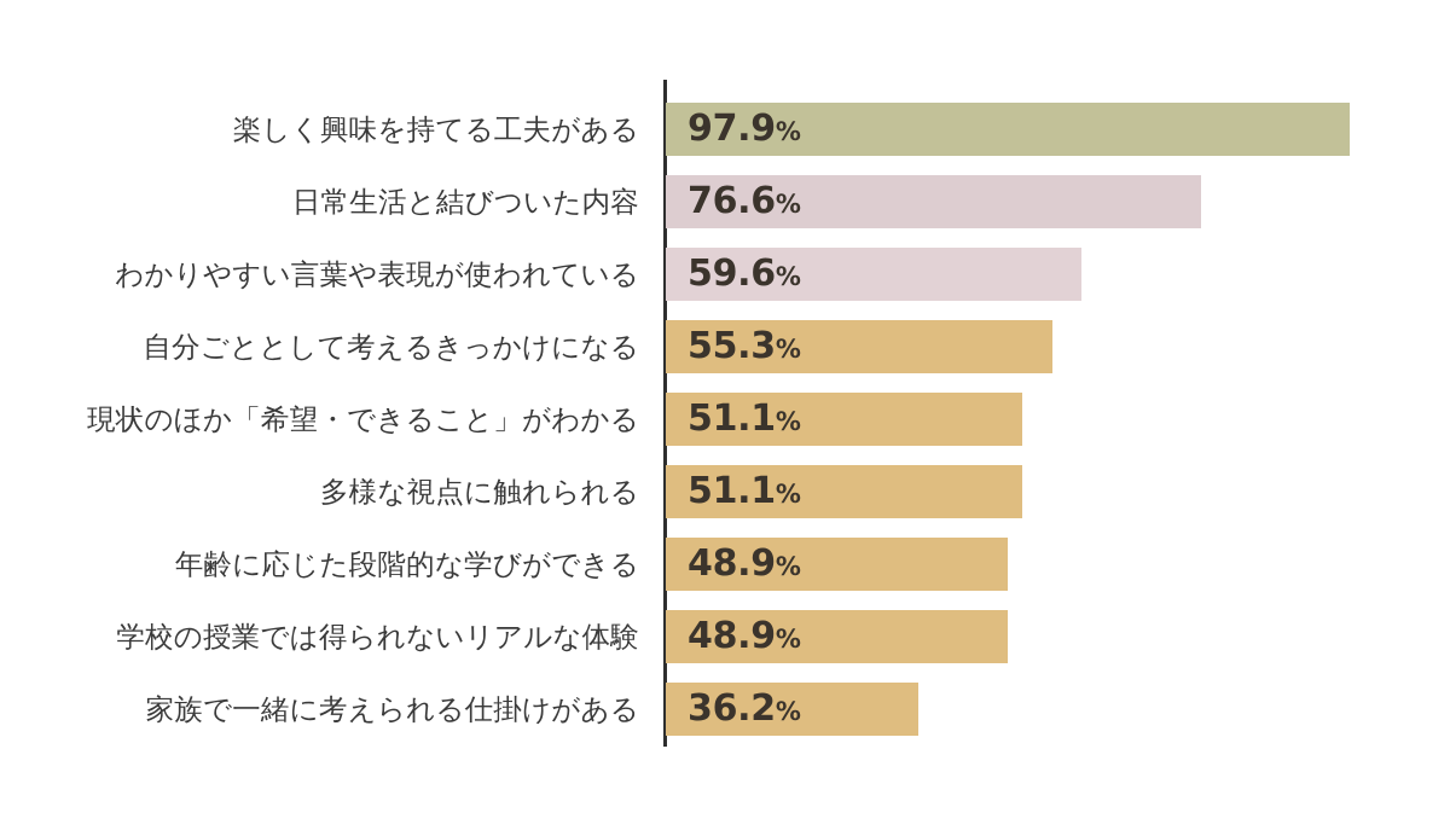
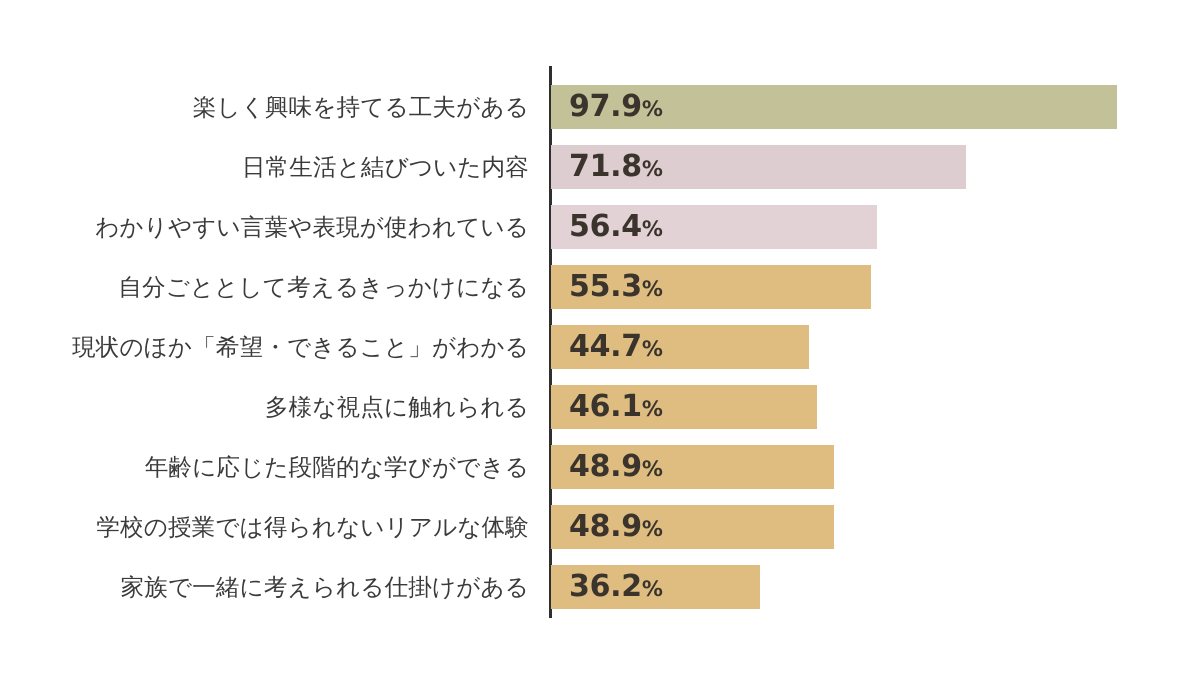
日常生活と結びついた内容: 76.6 -> 71.8
わかりやすい言葉や表現が使われている: 59.6 -> 56.4
現状のほか「希望・できること」がわかる: 51.1 -> 44.7
多様な視点に触れられる: 51.1 -> 46.1
